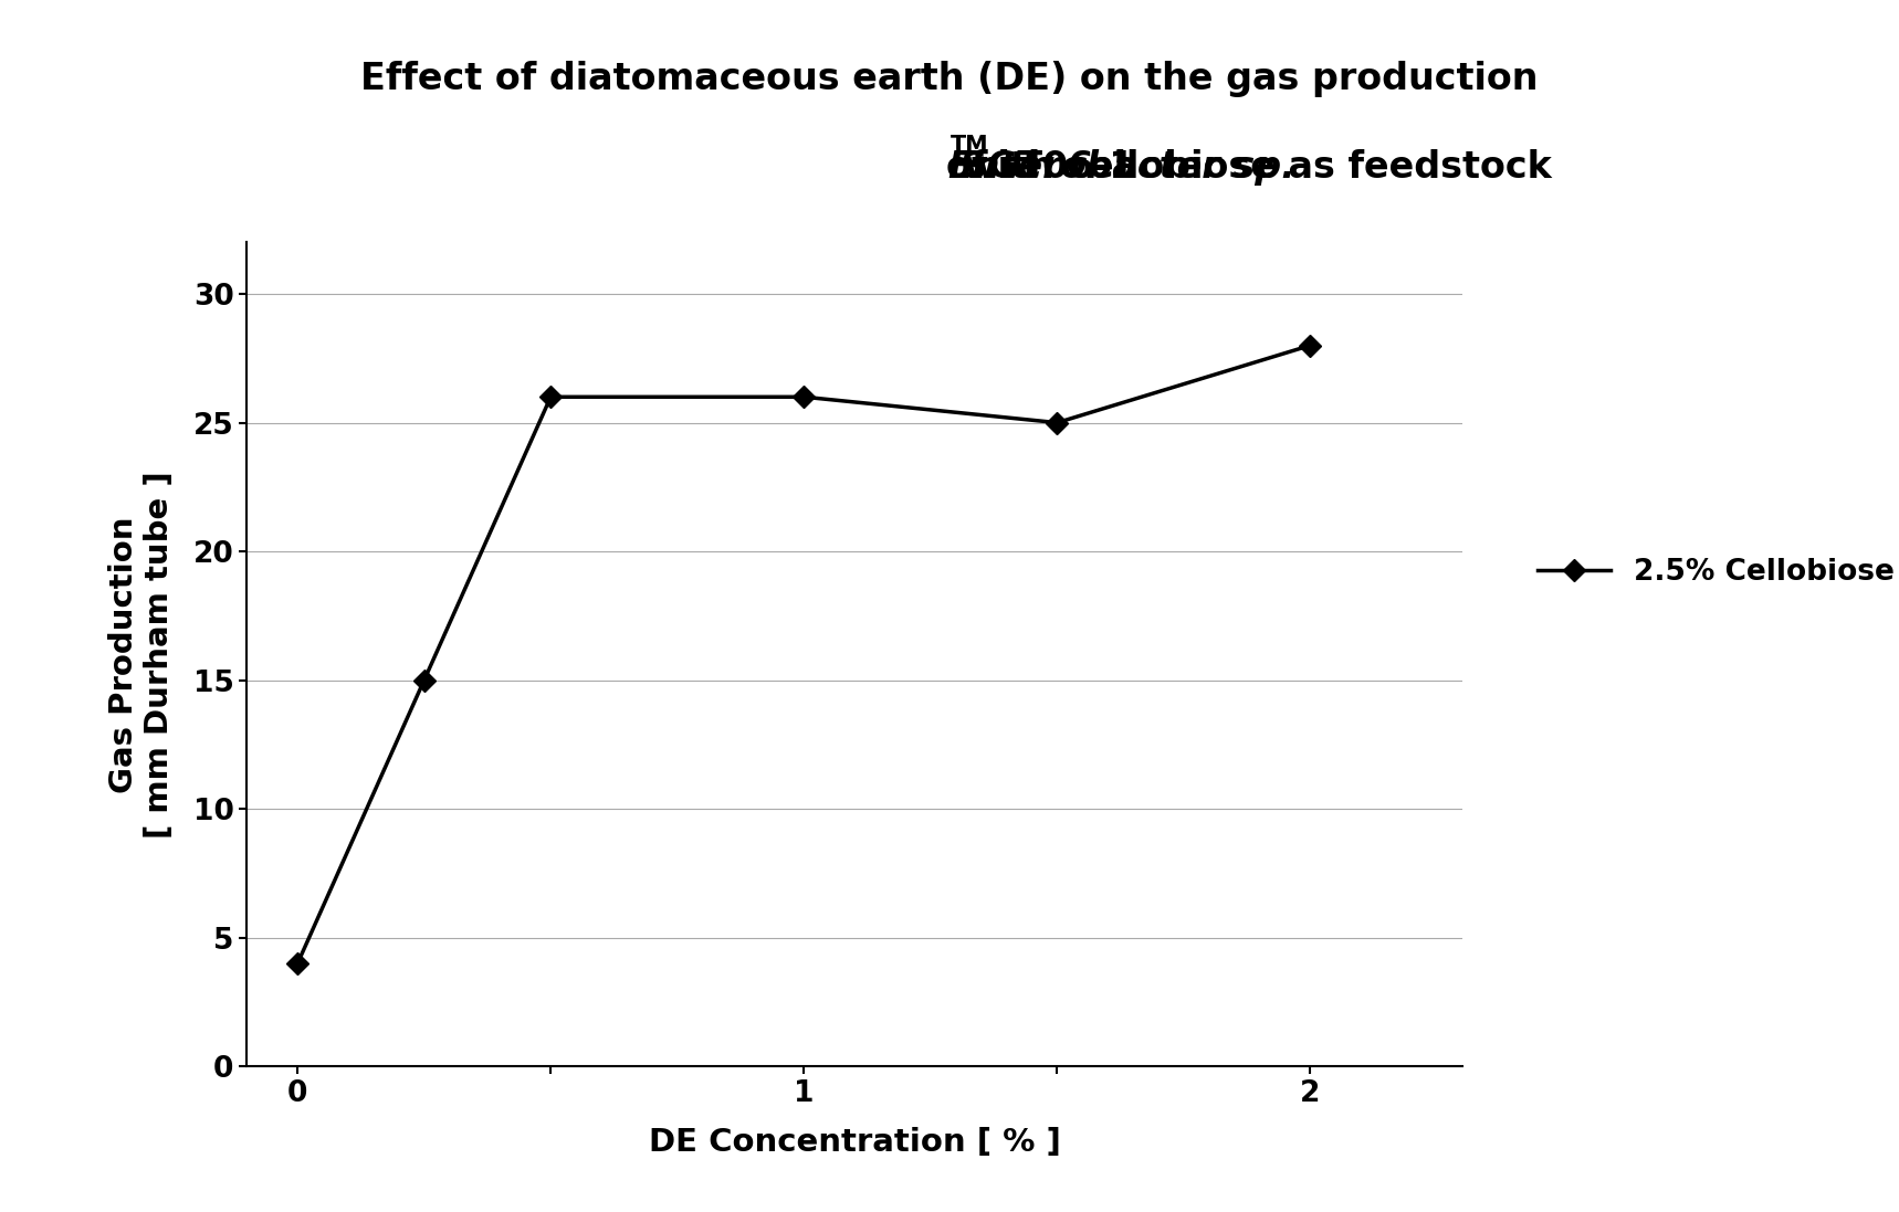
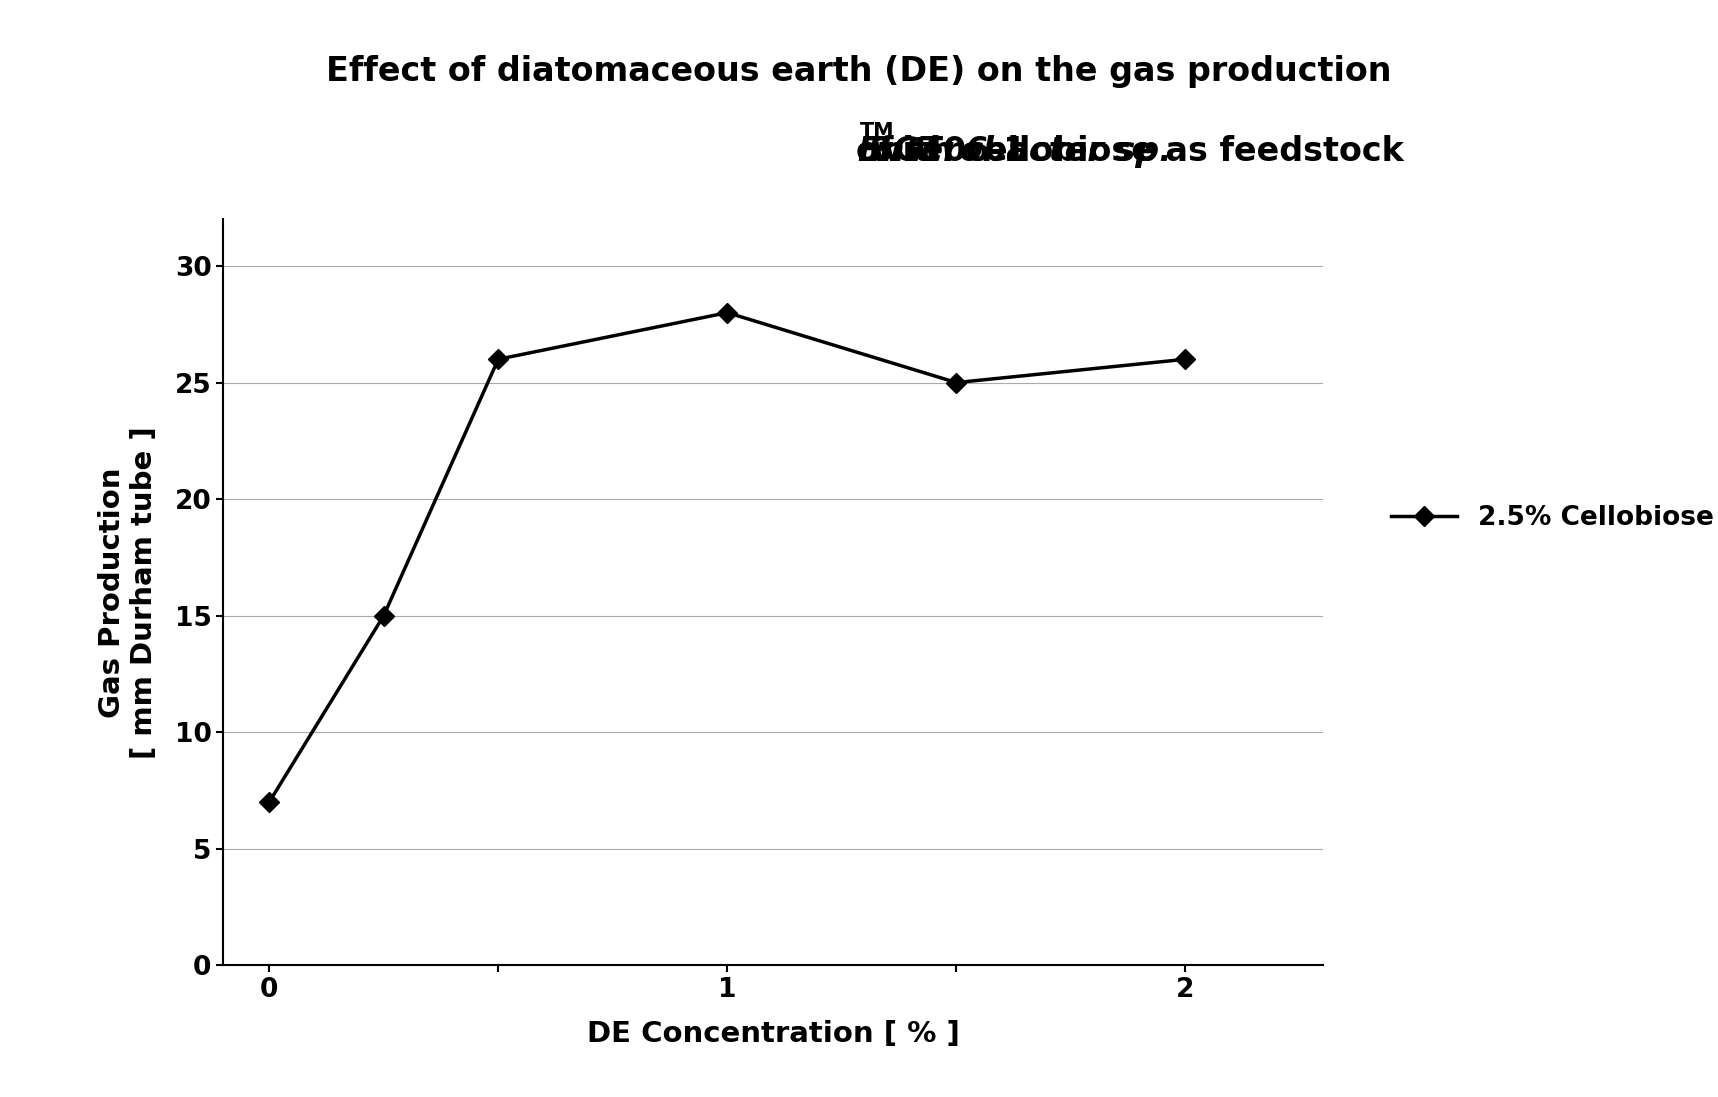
0: 4 -> 7
1: 26 -> 28
2: 28 -> 26
